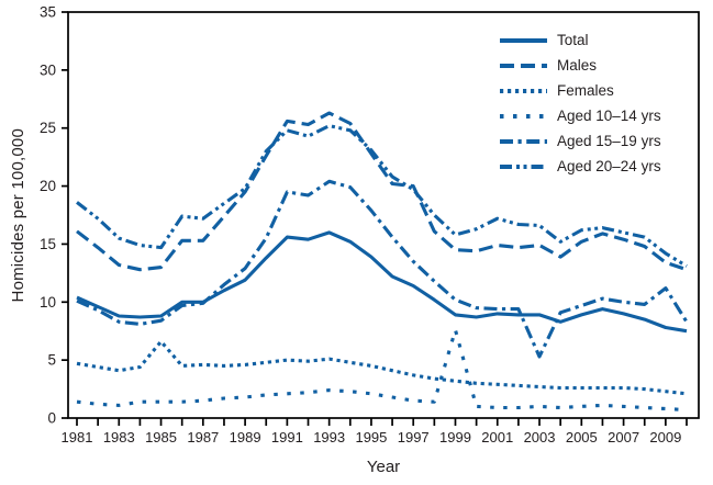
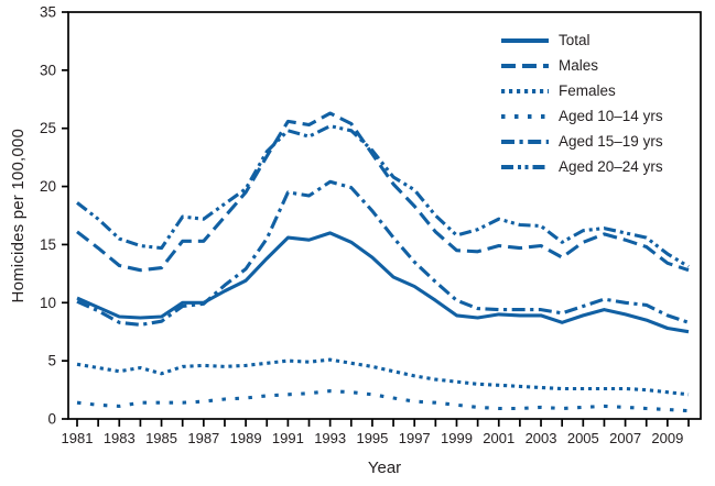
Females/1985: 6.6 -> 3.9
Males/1997: 20.0 -> 18.3
Aged 10–14 yrs/1999: 7.6 -> 1.2
Aged 15–19 yrs/2003: 5.3 -> 9.4
Aged 15–19 yrs/2009: 11.2 -> 8.9
